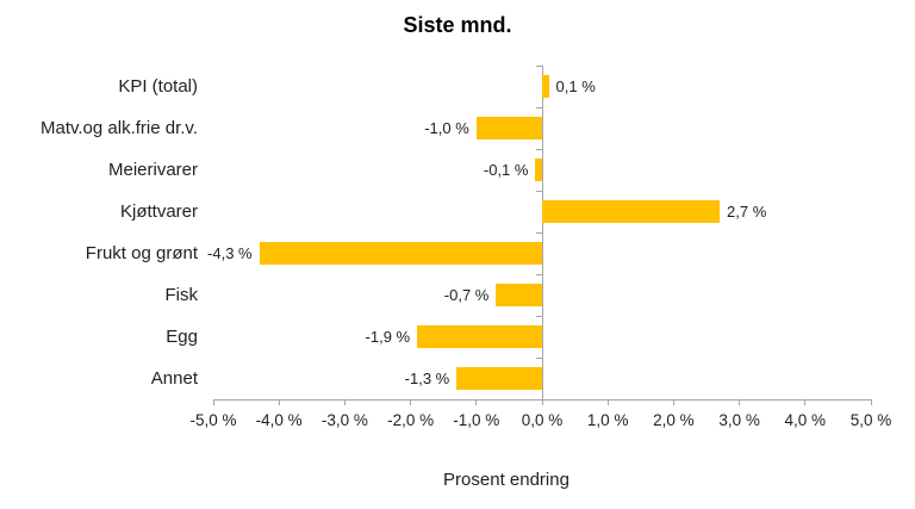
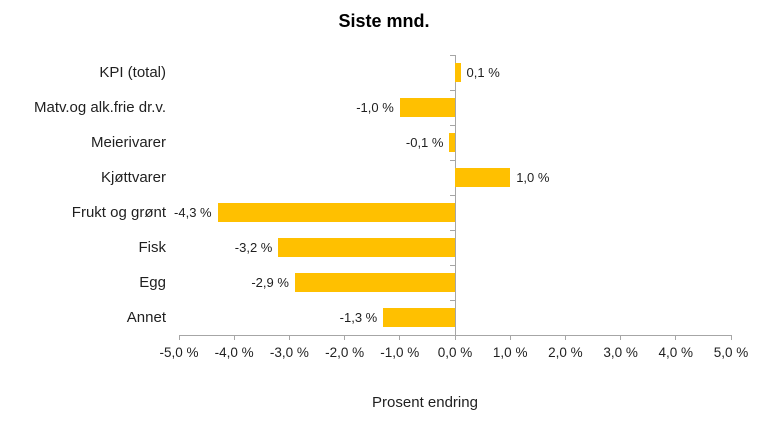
Kjøttvarer: 2,7 -> 1,0
Fisk: -0,7 -> -3,2
Egg: -1,9 -> -2,9
